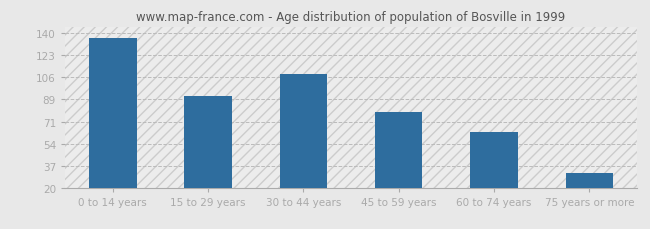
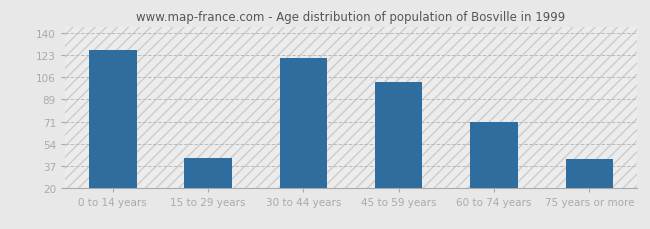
0 to 14 years: 136 -> 127
15 to 29 years: 91 -> 43
30 to 44 years: 108 -> 121
45 to 59 years: 79 -> 102
60 to 74 years: 63 -> 71
75 years or more: 31 -> 42
